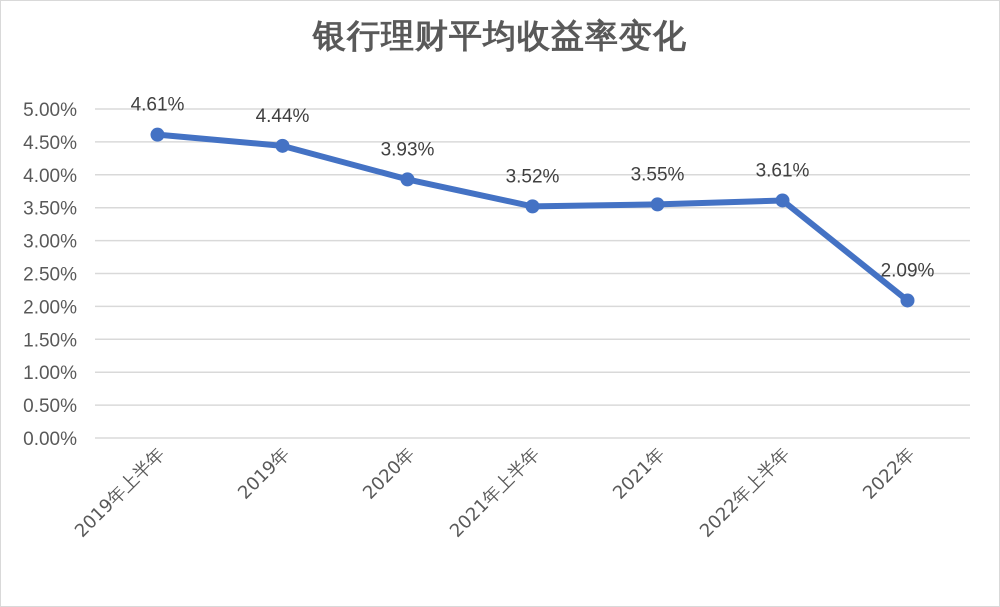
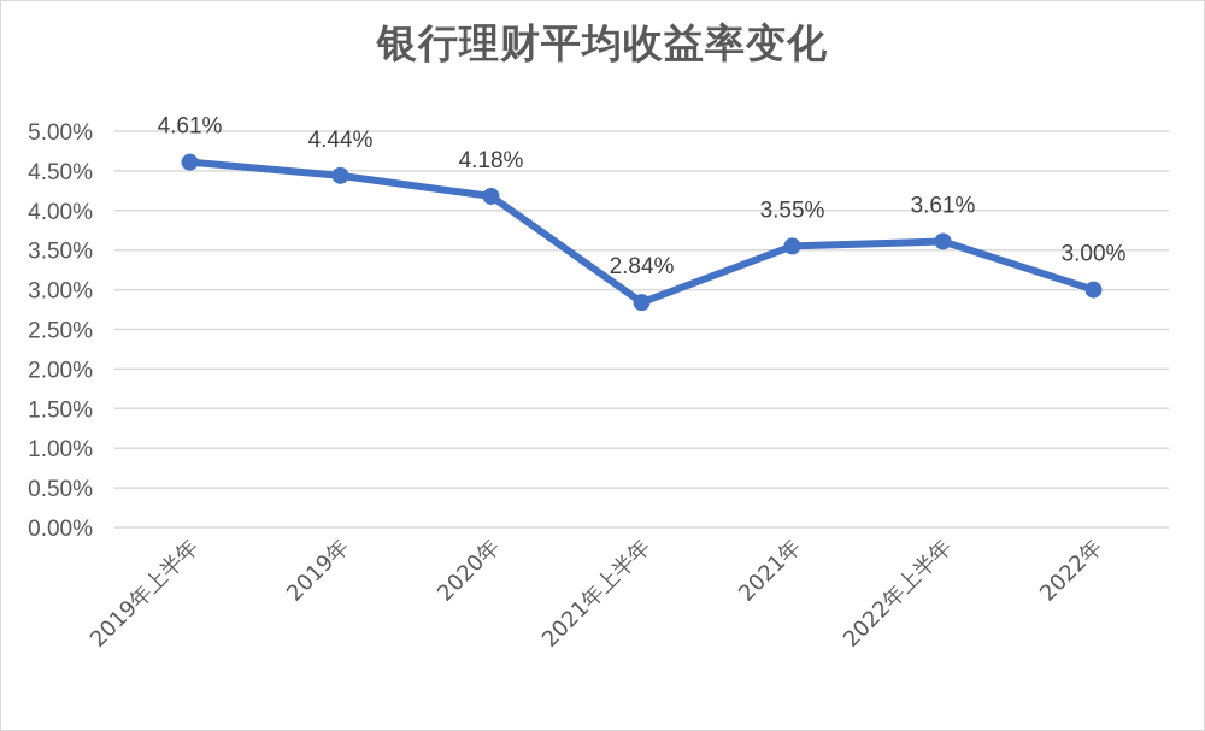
2020年: 3.93% -> 4.18%
2021年上半年: 3.52% -> 2.84%
2022年: 2.09% -> 3.00%
